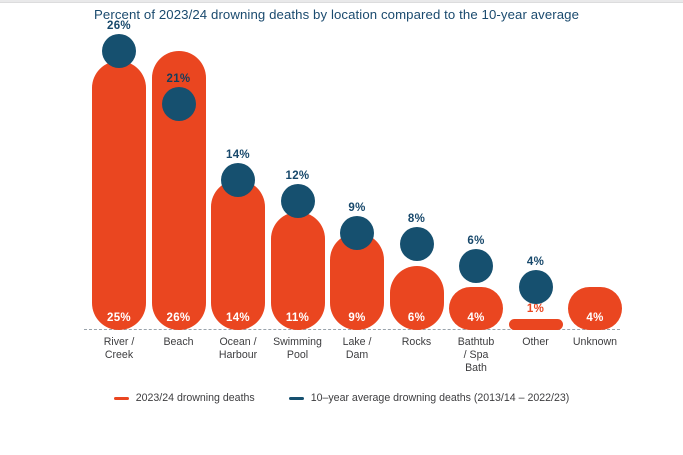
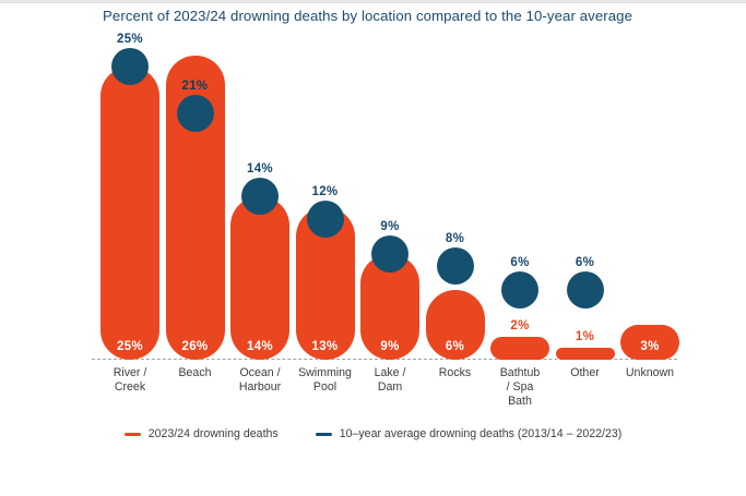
10–year average drowning deaths (2013/14 – 2022/23)/River / Creek: 26% -> 25%
2023/24 drowning deaths/Swimming Pool: 11% -> 13%
2023/24 drowning deaths/Bathtub / Spa Bath: 4% -> 2%
10–year average drowning deaths (2013/14 – 2022/23)/Other: 4% -> 6%
2023/24 drowning deaths/Unknown: 4% -> 3%
